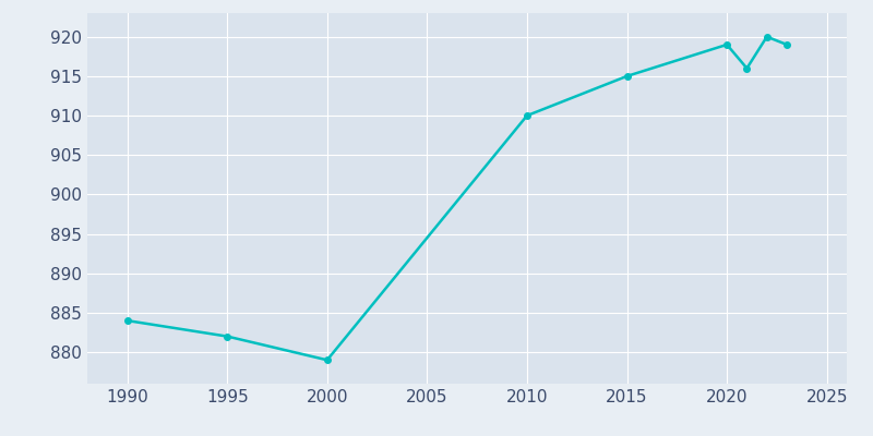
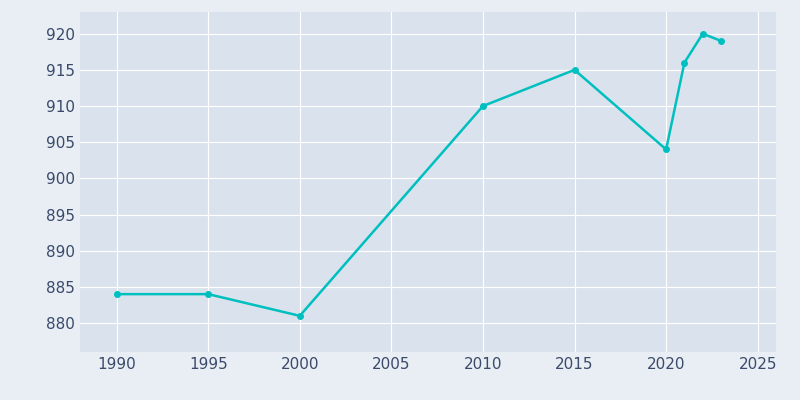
1995: 882 -> 884
2000: 879 -> 881
2020: 919 -> 904
